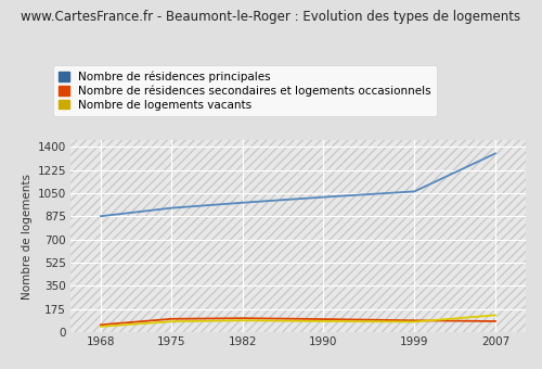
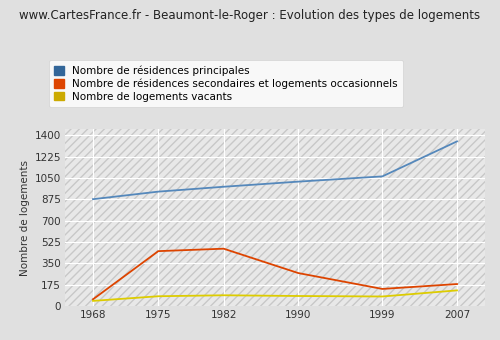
Nombre de résidences secondaires et logements occasionnels/1975: 100 -> 450
Nombre de résidences secondaires et logements occasionnels/1982: 100 -> 470
Nombre de résidences secondaires et logements occasionnels/1990: 100 -> 270
Nombre de résidences secondaires et logements occasionnels/1999: 90 -> 140
Nombre de résidences secondaires et logements occasionnels/2007: 80 -> 180
